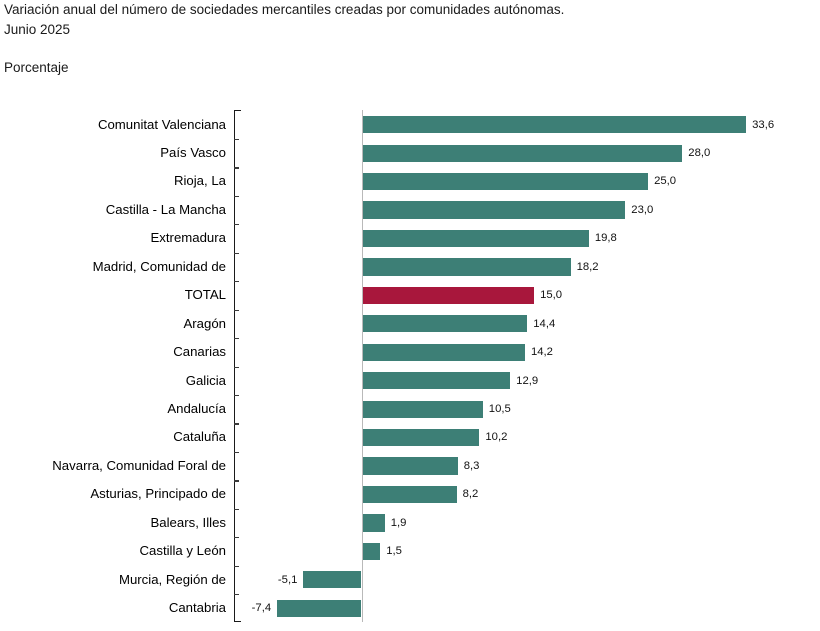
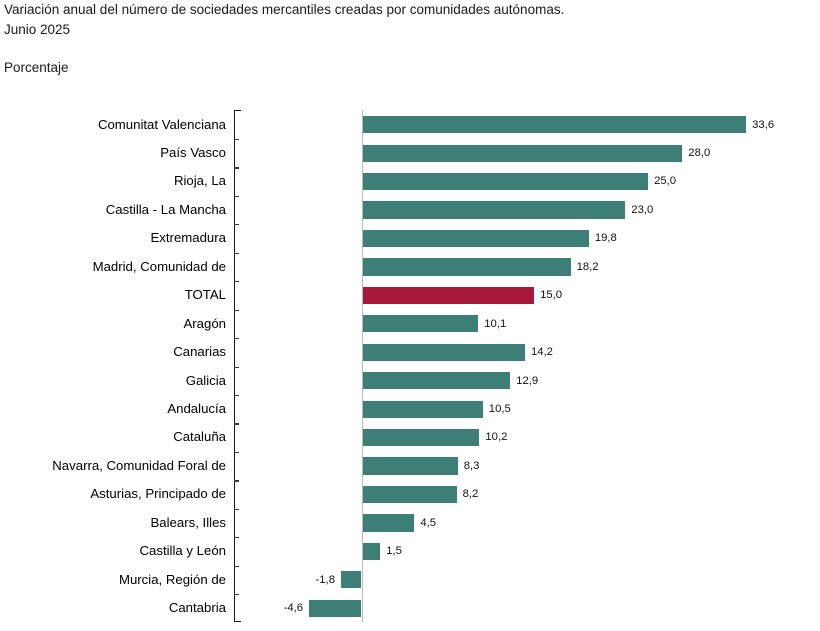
Aragón: 14,4 -> 10,1
Balears, Illes: 1,9 -> 4,5
Murcia, Región de: -5,1 -> -1,8
Cantabria: -7,4 -> -4,6
